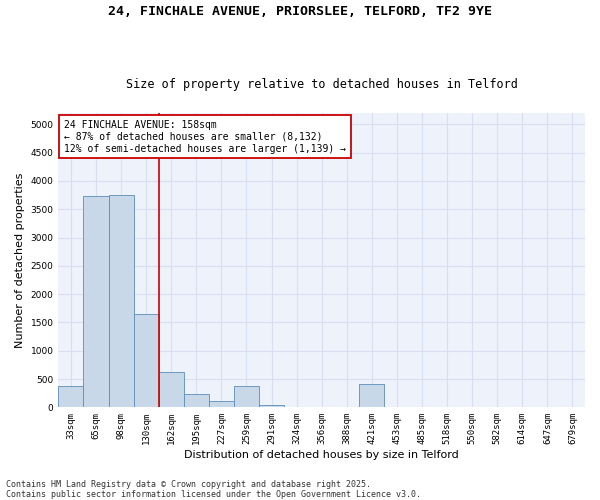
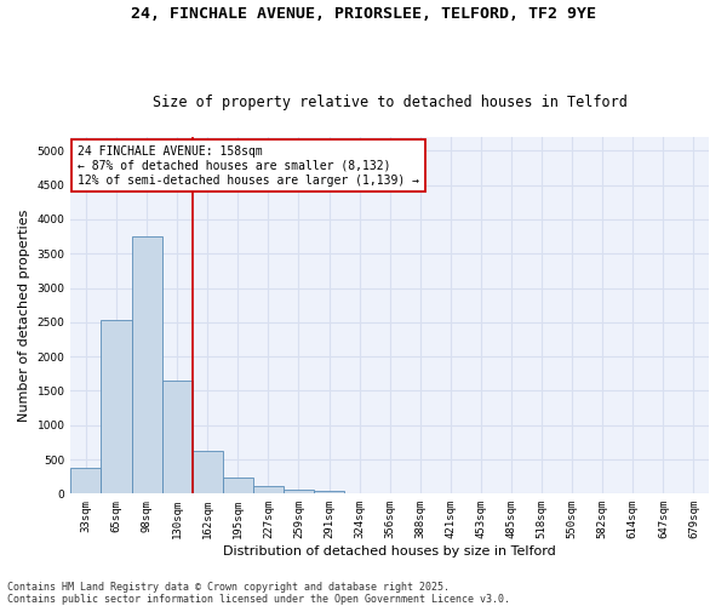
65sqm: 3740 -> 2530
259sqm: 380 -> 60
421sqm: 420 -> 0
